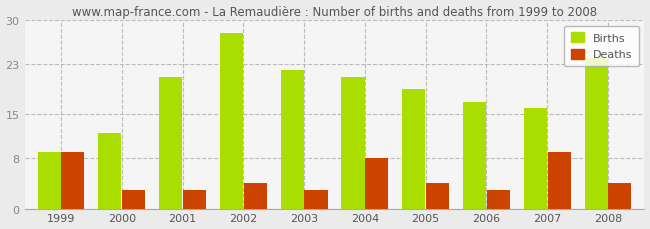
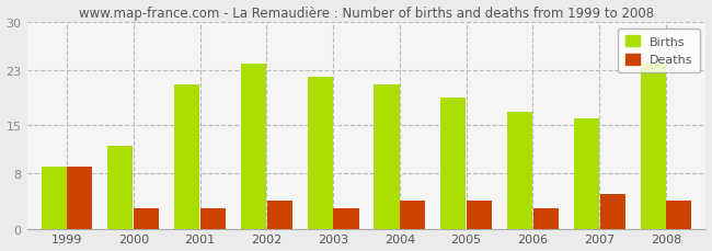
Births/2002: 28 -> 24
Deaths/2004: 8 -> 4
Deaths/2007: 9 -> 5
